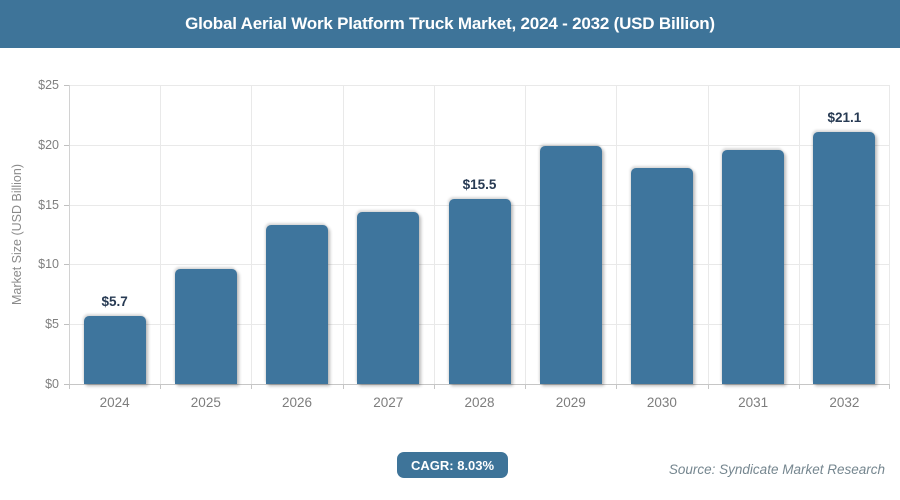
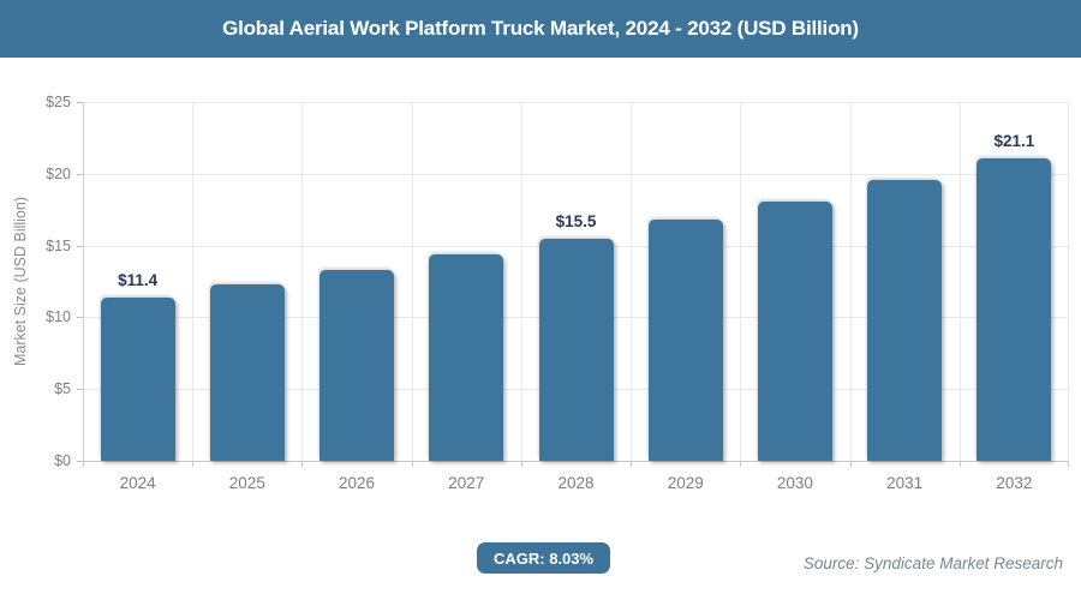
2024: $5.7 -> $11.4
2025: $9.6 -> $12.3
2029: $19.9 -> $16.8
